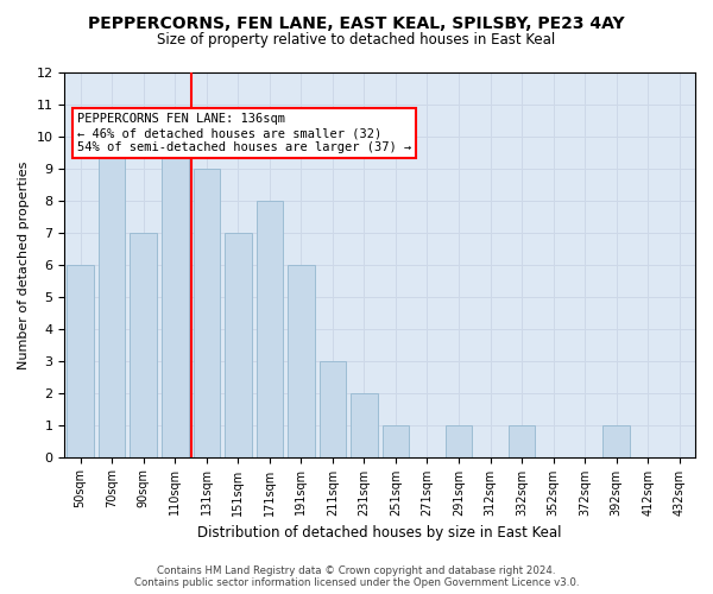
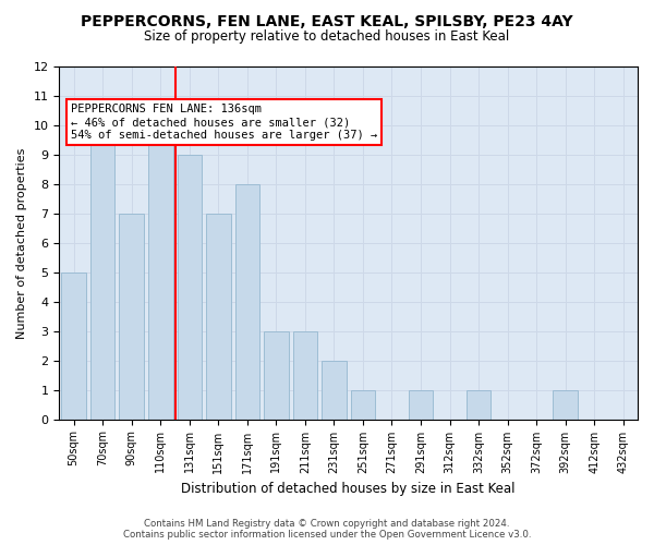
50sqm: 6 -> 5
191sqm: 6 -> 3
